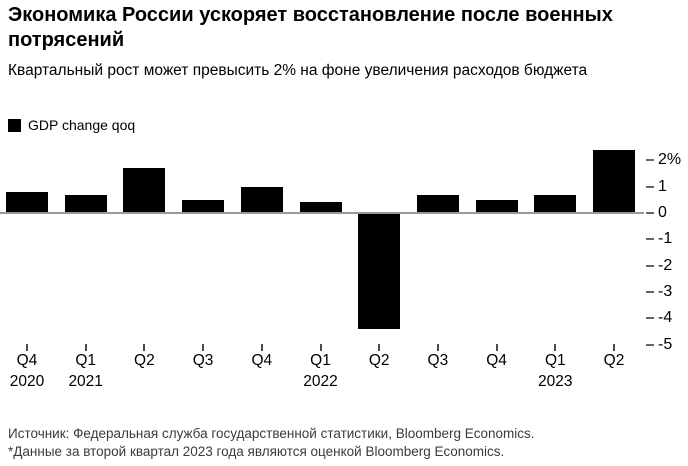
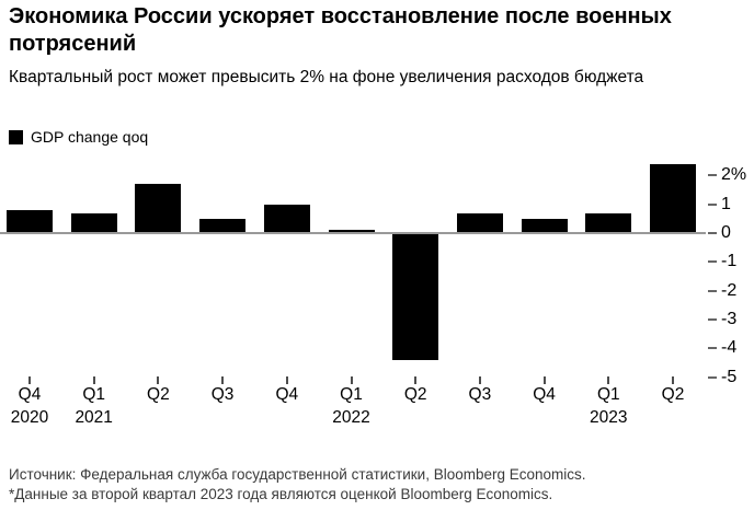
Q1 2022: 0.4% -> 0.1%
